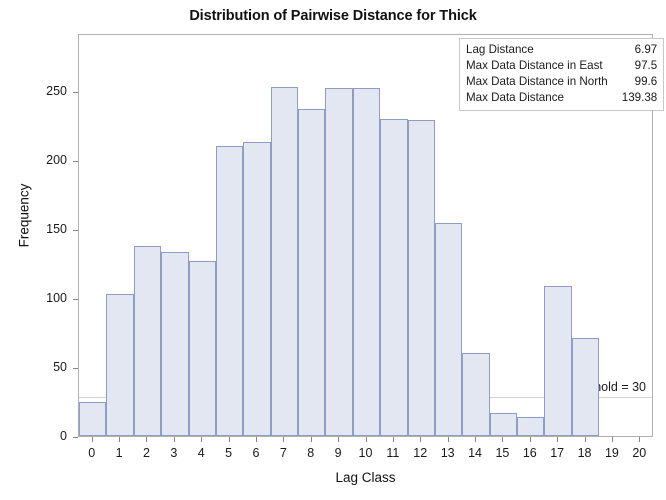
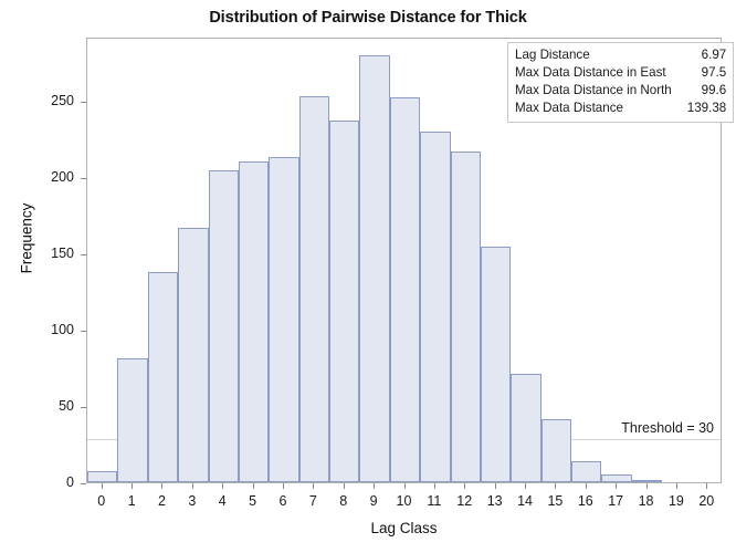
0: 25 -> 7
1: 103 -> 81
3: 133 -> 167
4: 127 -> 204
9: 252 -> 280
12: 229 -> 217
14: 60 -> 71
15: 17 -> 41
17: 109 -> 5
18: 71 -> 1
